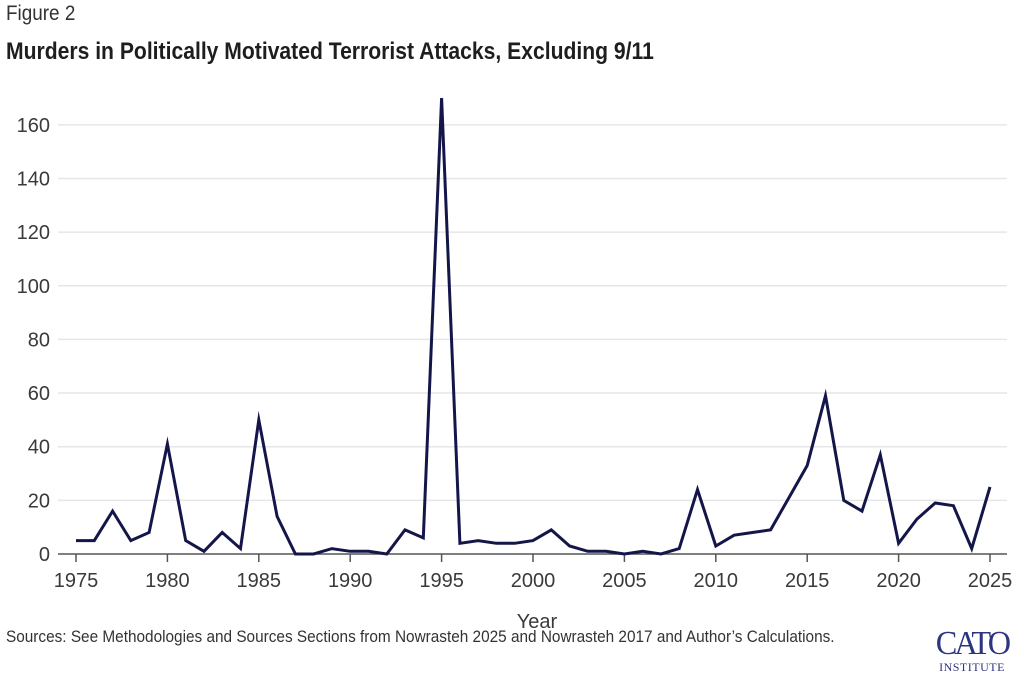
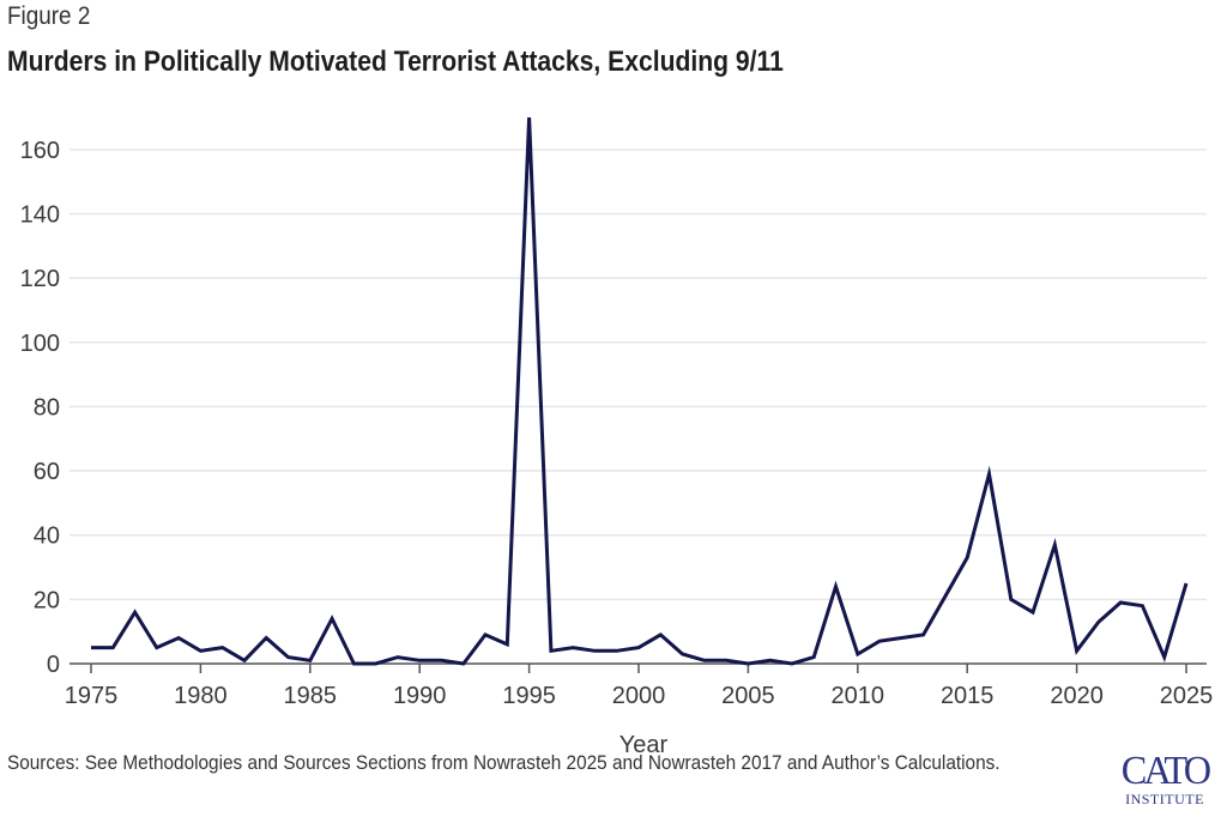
1980: 41 -> 4
1985: 50 -> 1
